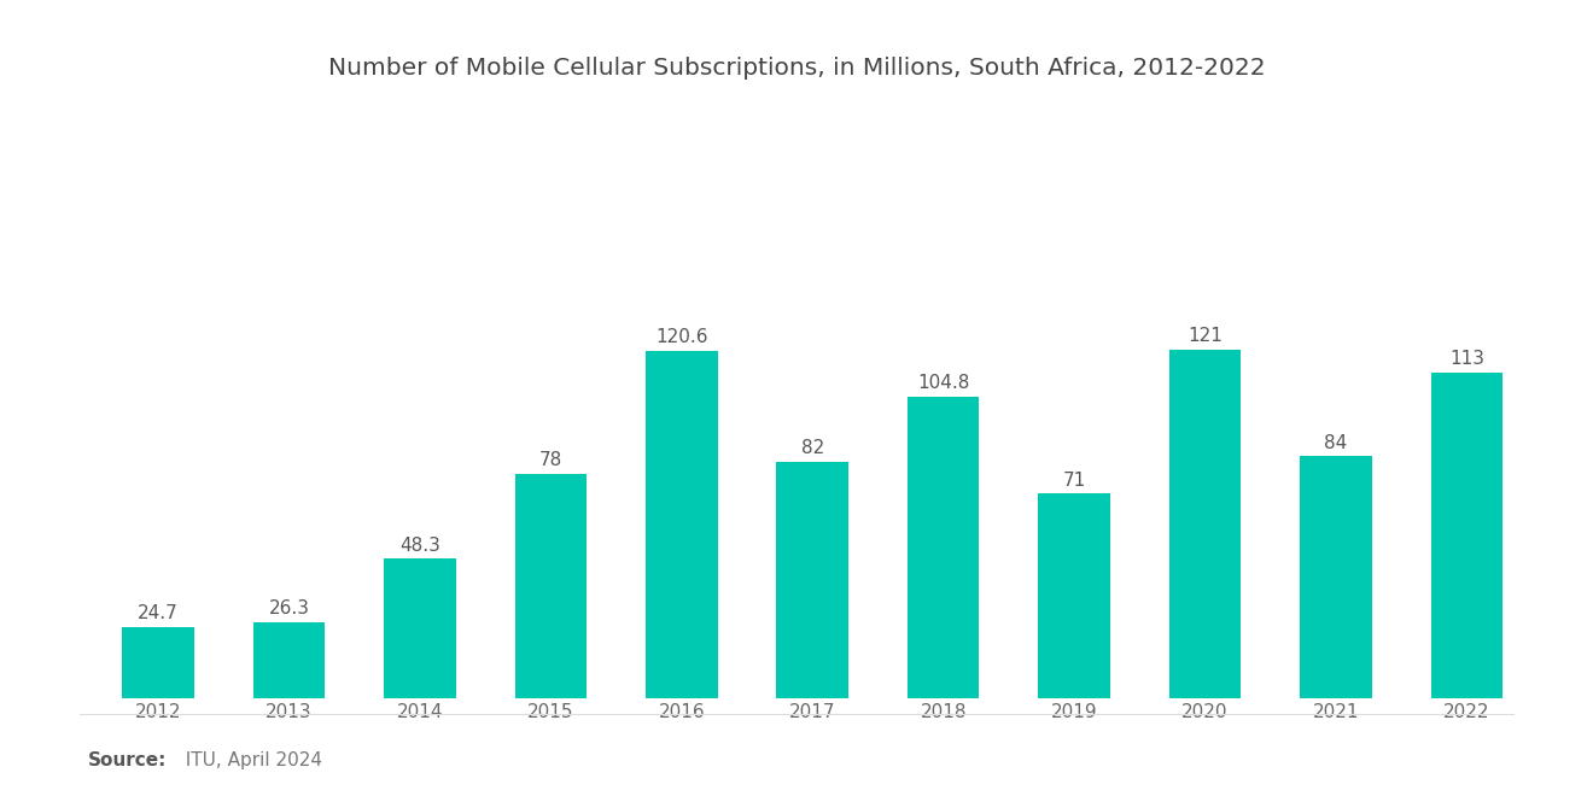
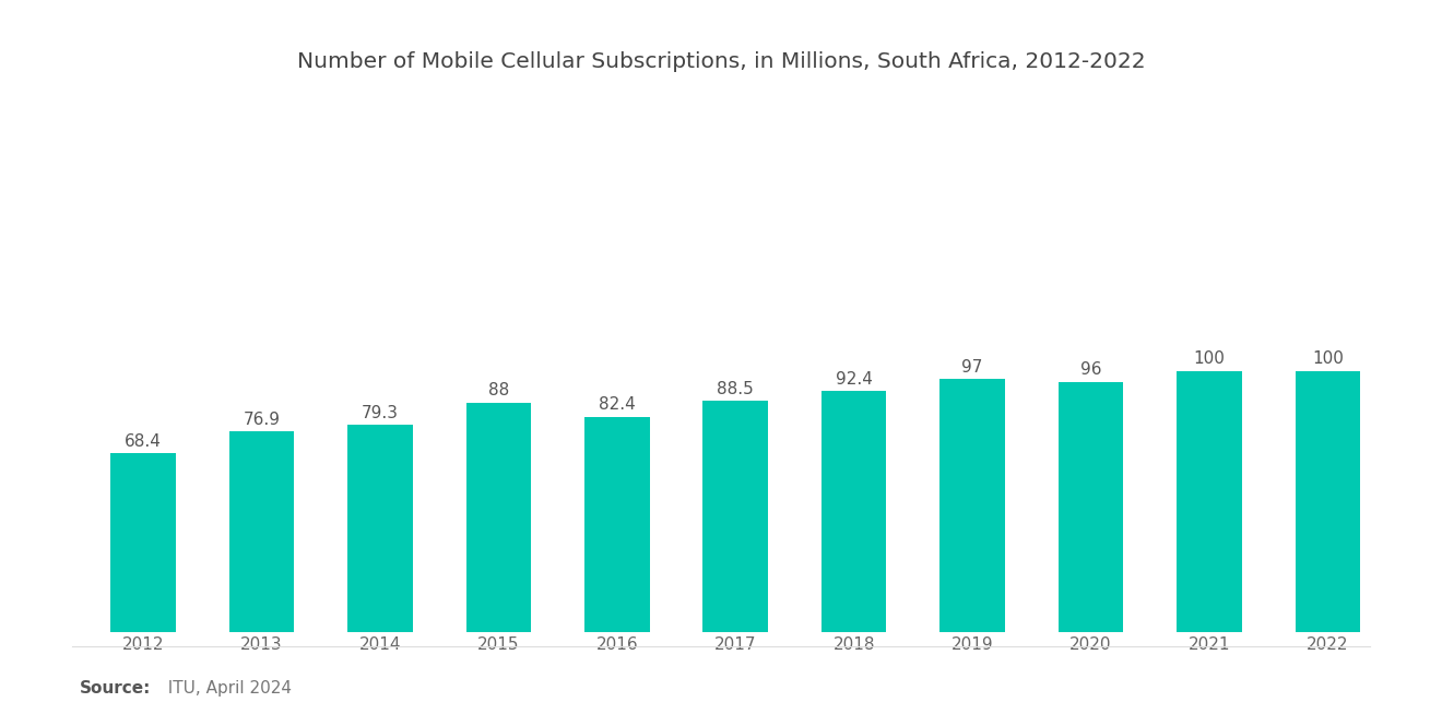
2012: 24.7 -> 68.4
2013: 26.3 -> 76.9
2014: 48.3 -> 79.3
2015: 78 -> 88
2016: 120.6 -> 82.4
2017: 82 -> 88.5
2018: 104.8 -> 92.4
2019: 71 -> 97
2020: 121 -> 96
2021: 84 -> 100
2022: 113 -> 100
